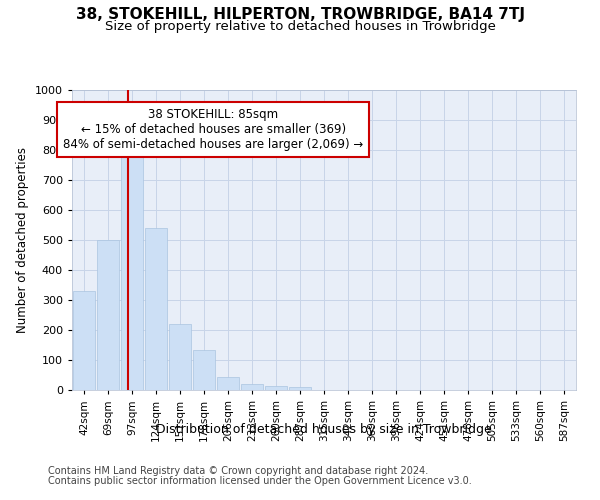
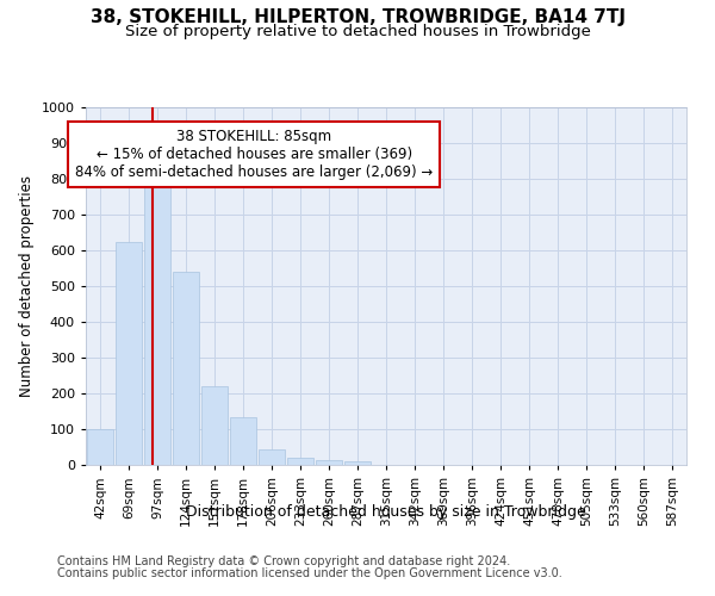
42sqm: 330 -> 100
69sqm: 500 -> 625
